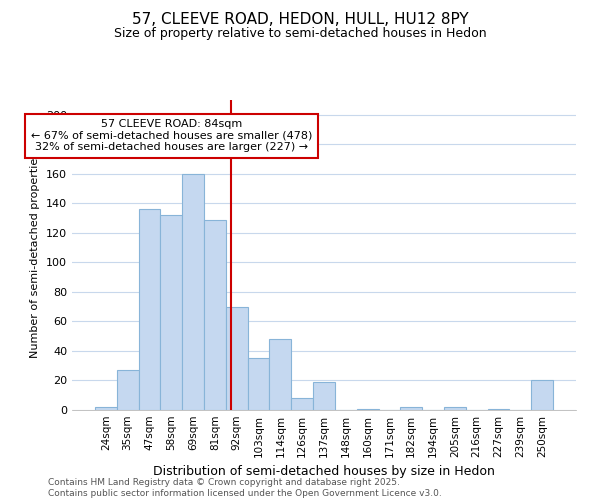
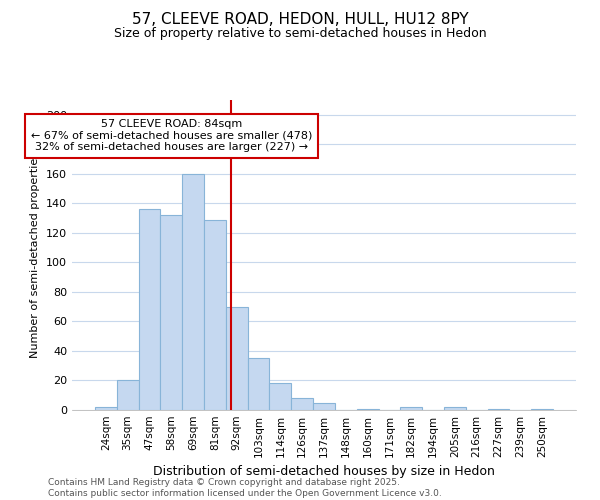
35sqm: 27 -> 20
114sqm: 48 -> 18
137sqm: 19 -> 5
250sqm: 20 -> 1
